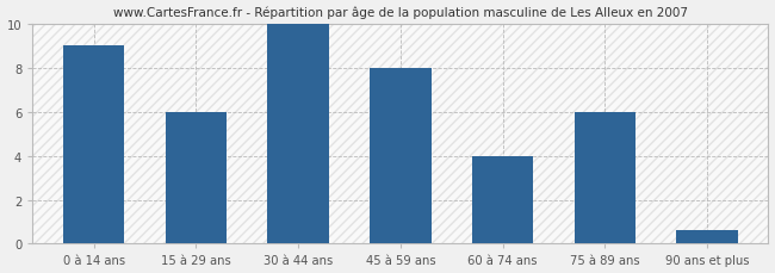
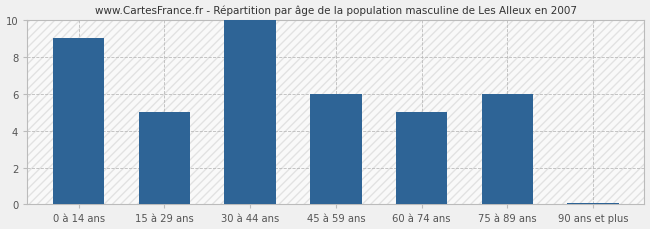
15 à 29 ans: 6.0 -> 5.0
45 à 59 ans: 8.0 -> 6.0
60 à 74 ans: 4.0 -> 5.0
90 ans et plus: 0.6 -> 0.1
